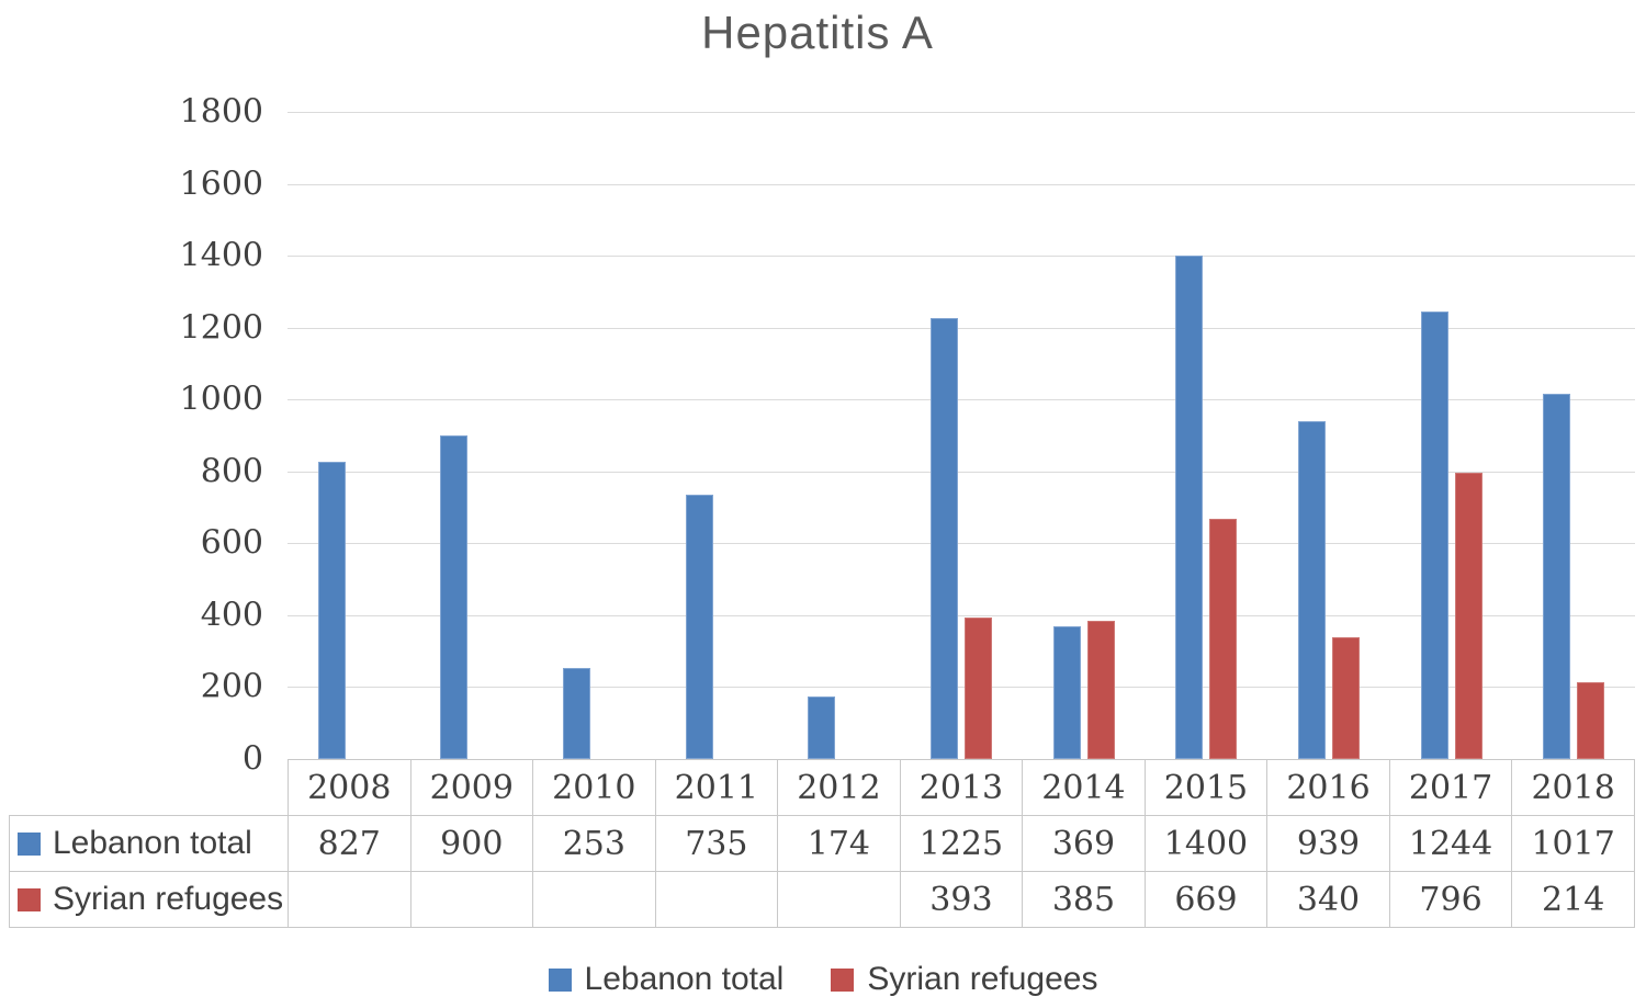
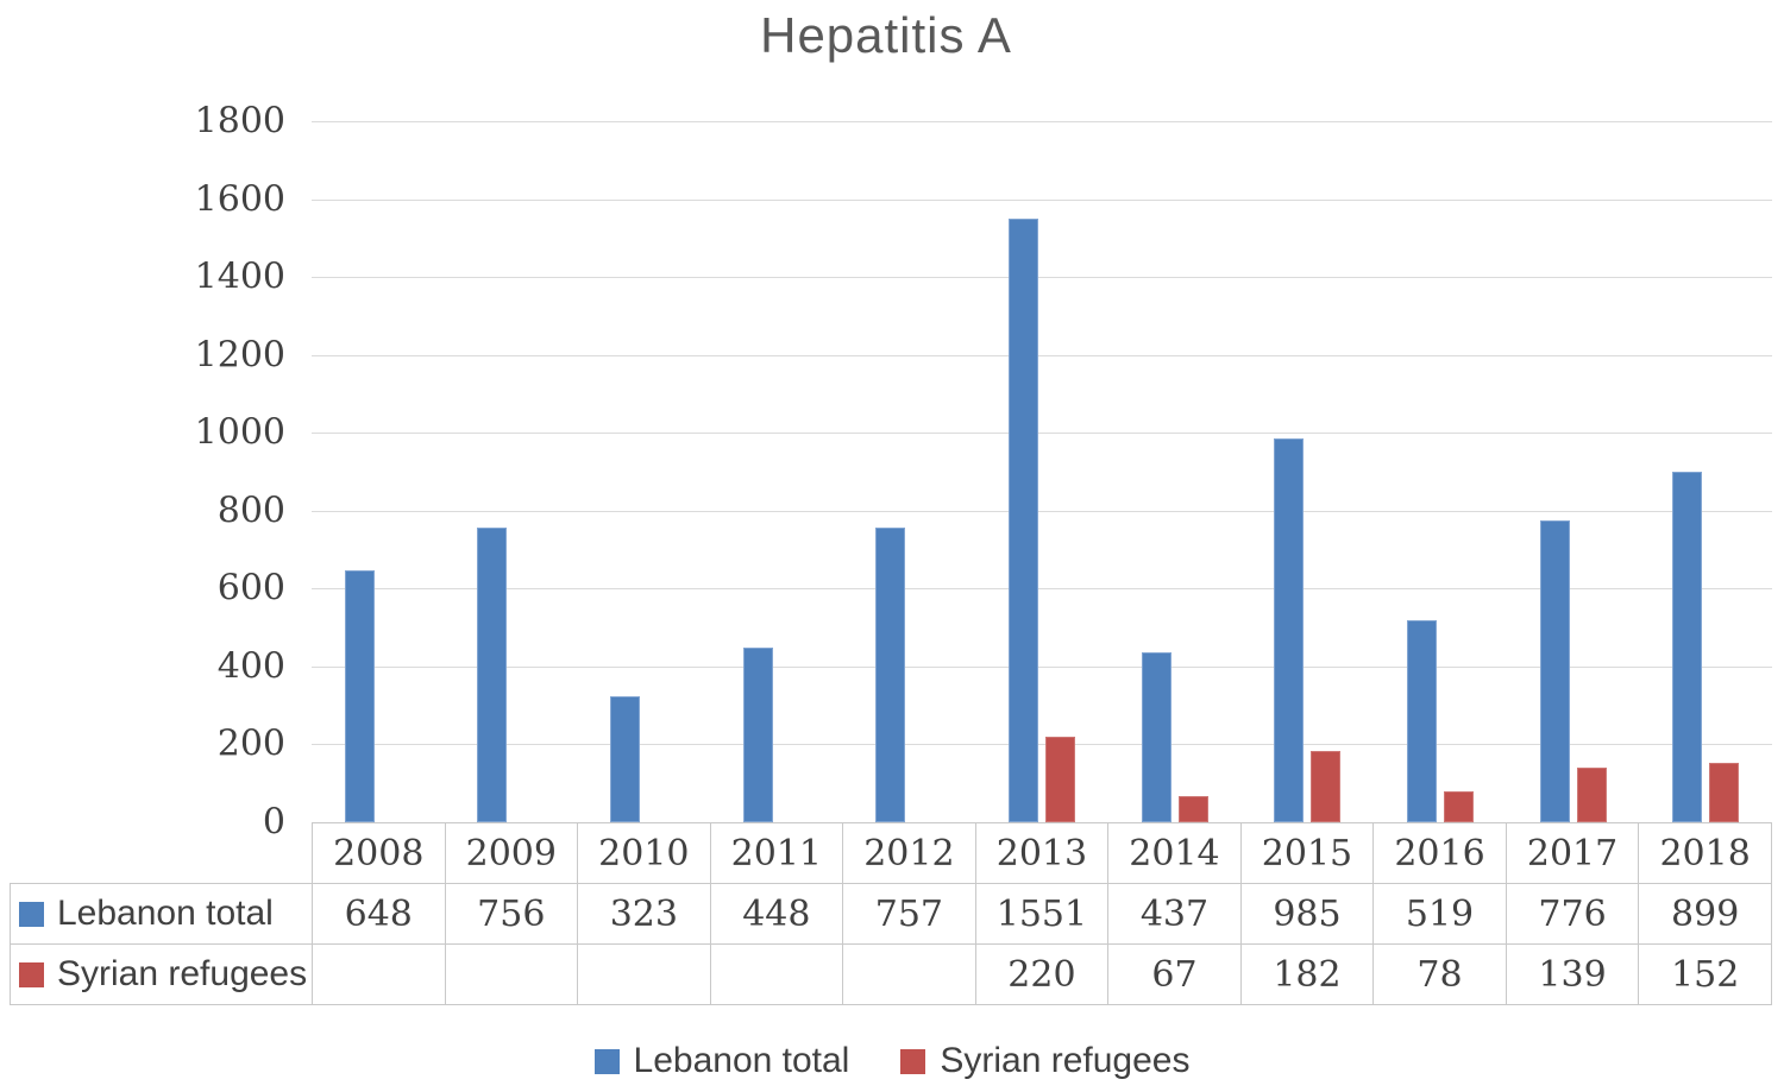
Lebanon total/2008: 827 -> 648
Lebanon total/2009: 900 -> 756
Lebanon total/2010: 253 -> 323
Lebanon total/2011: 735 -> 448
Lebanon total/2012: 174 -> 757
Lebanon total/2013: 1225 -> 1551
Syrian refugees/2013: 393 -> 220
Lebanon total/2014: 369 -> 437
Syrian refugees/2014: 385 -> 67
Lebanon total/2015: 1400 -> 985
Syrian refugees/2015: 669 -> 182
Lebanon total/2016: 939 -> 519
Syrian refugees/2016: 340 -> 78
Lebanon total/2017: 1244 -> 776
Syrian refugees/2017: 796 -> 139
Lebanon total/2018: 1017 -> 899
Syrian refugees/2018: 214 -> 152
